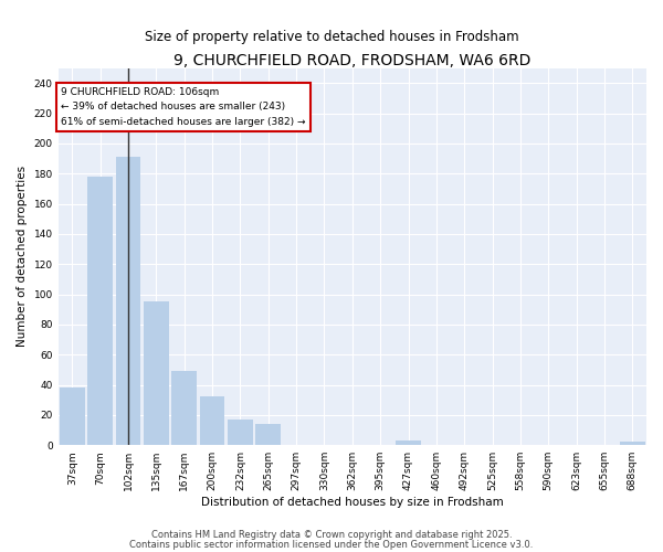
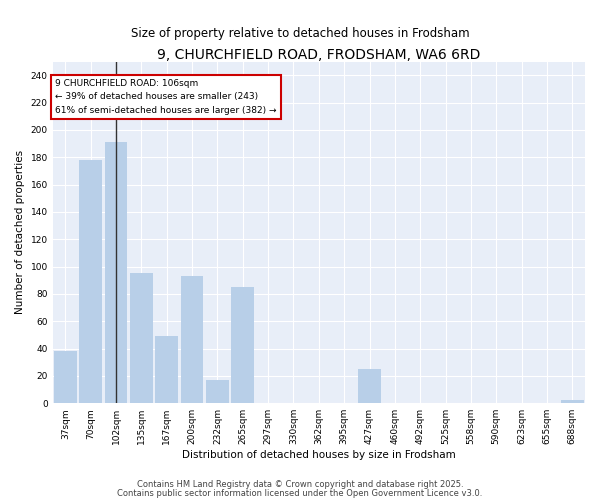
200sqm: 32 -> 93
265sqm: 14 -> 85
427sqm: 3 -> 25
